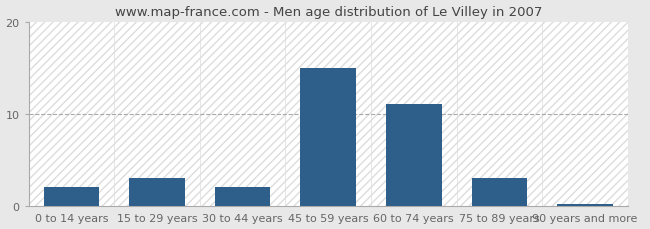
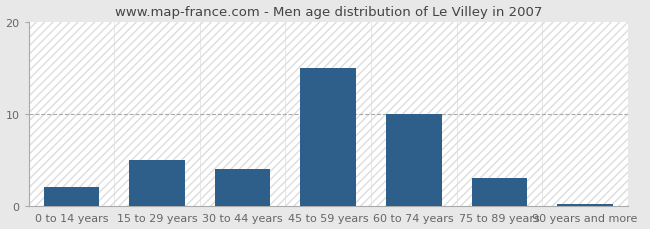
15 to 29 years: 3.0 -> 5.0
30 to 44 years: 2.0 -> 4.0
60 to 74 years: 11.0 -> 10.0
